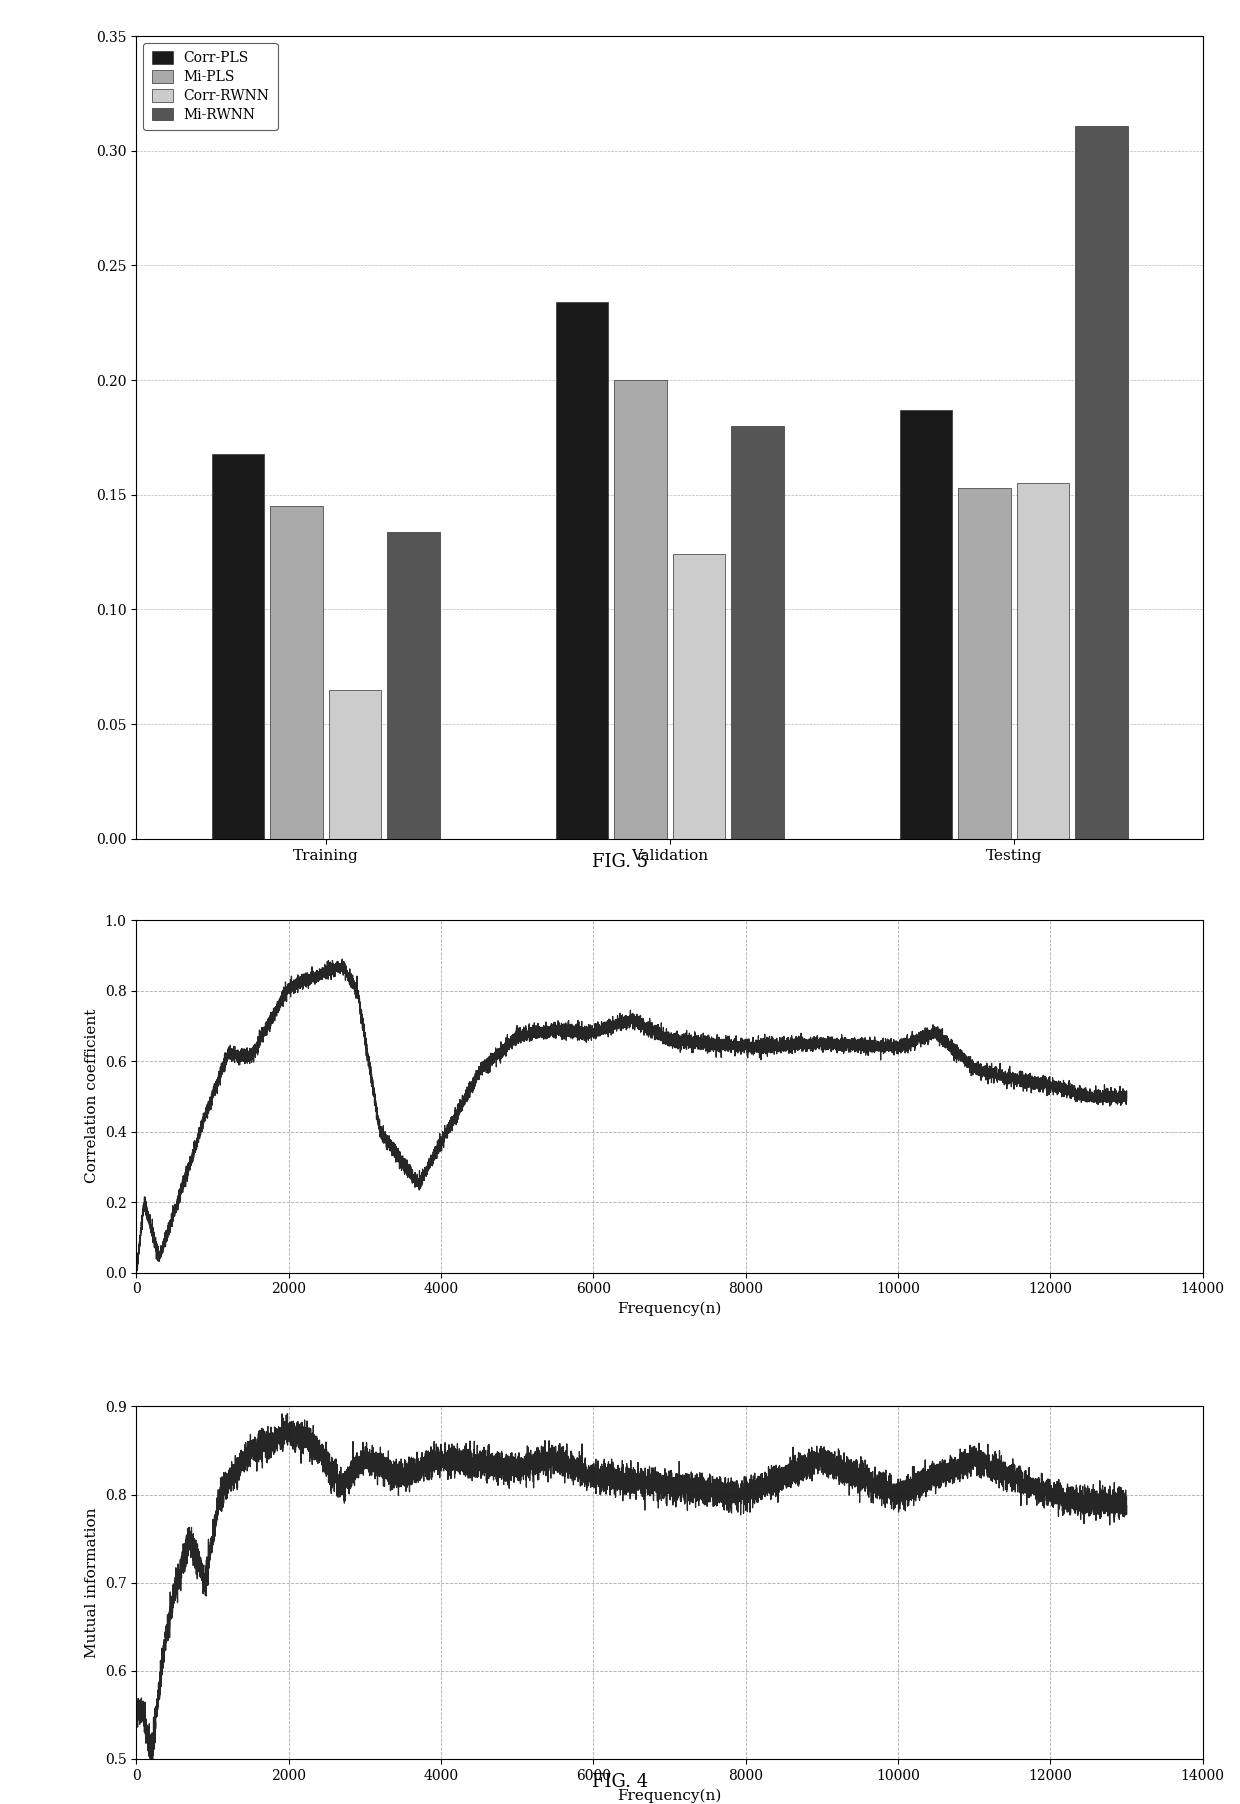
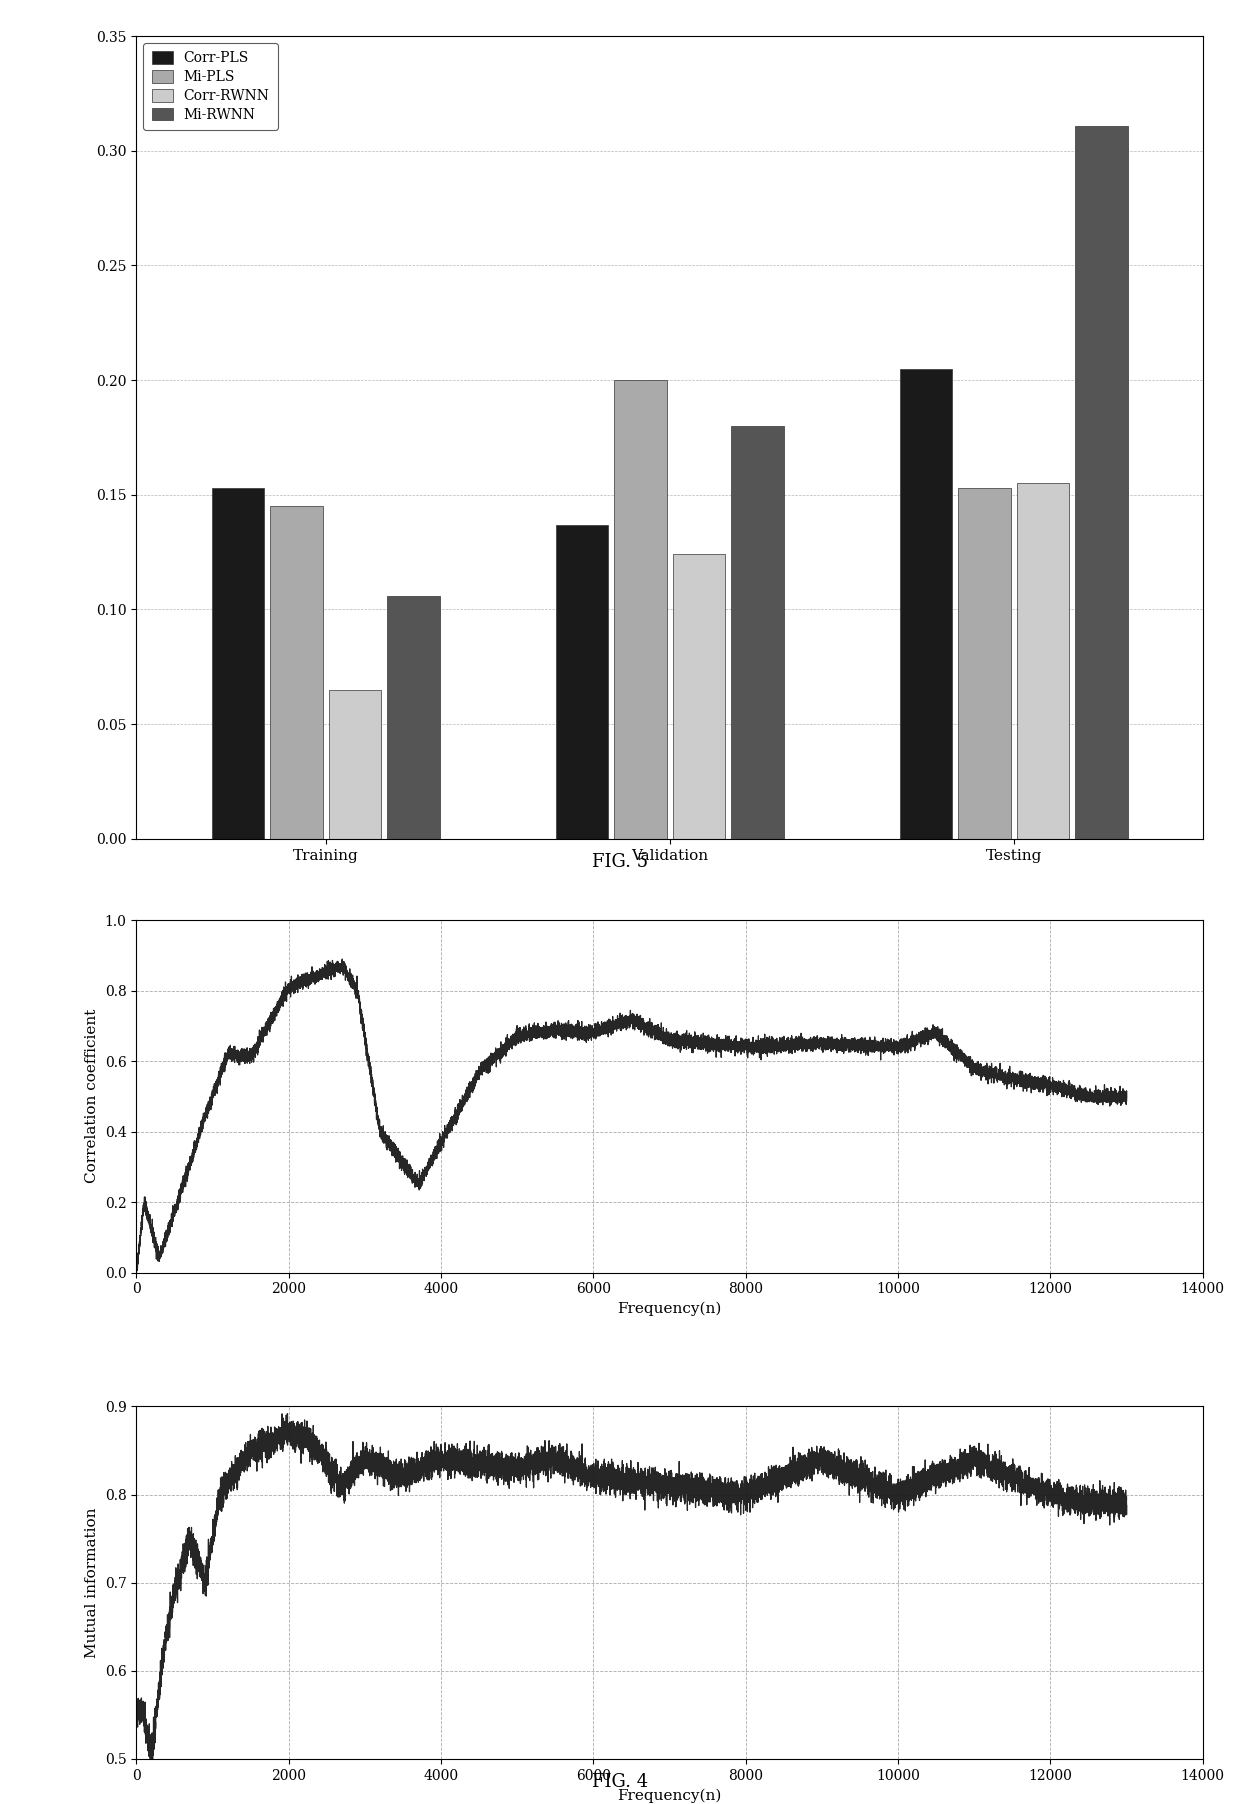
Corr-PLS/Training: 0.168 -> 0.153
Mi-RWNN/Training: 0.134 -> 0.106
Corr-PLS/Validation: 0.234 -> 0.137
Corr-PLS/Testing: 0.187 -> 0.205
